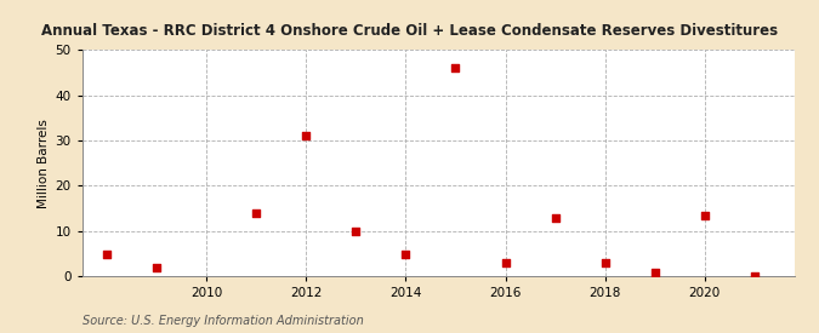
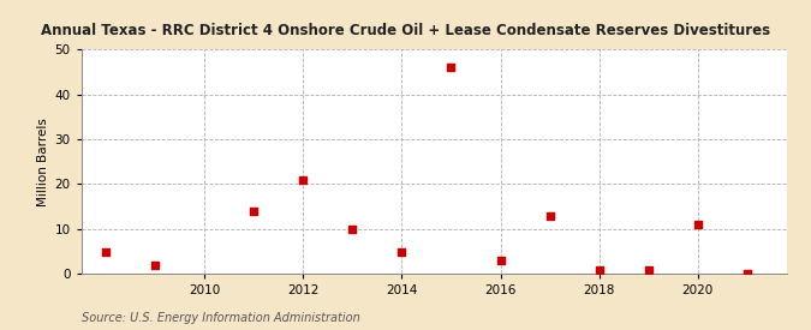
2012: 31.0 -> 21.0
2018: 3.0 -> 1.0
2020: 13.5 -> 11.0
